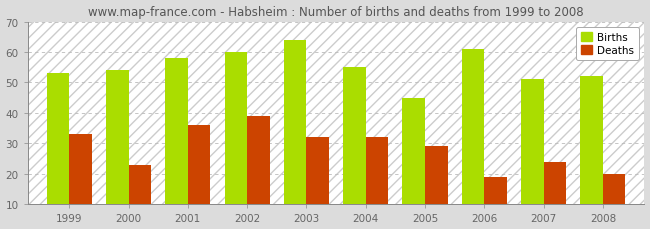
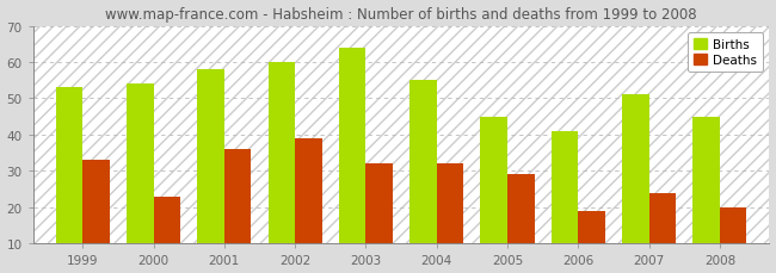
Births/2006: 61 -> 41
Births/2008: 52 -> 45
